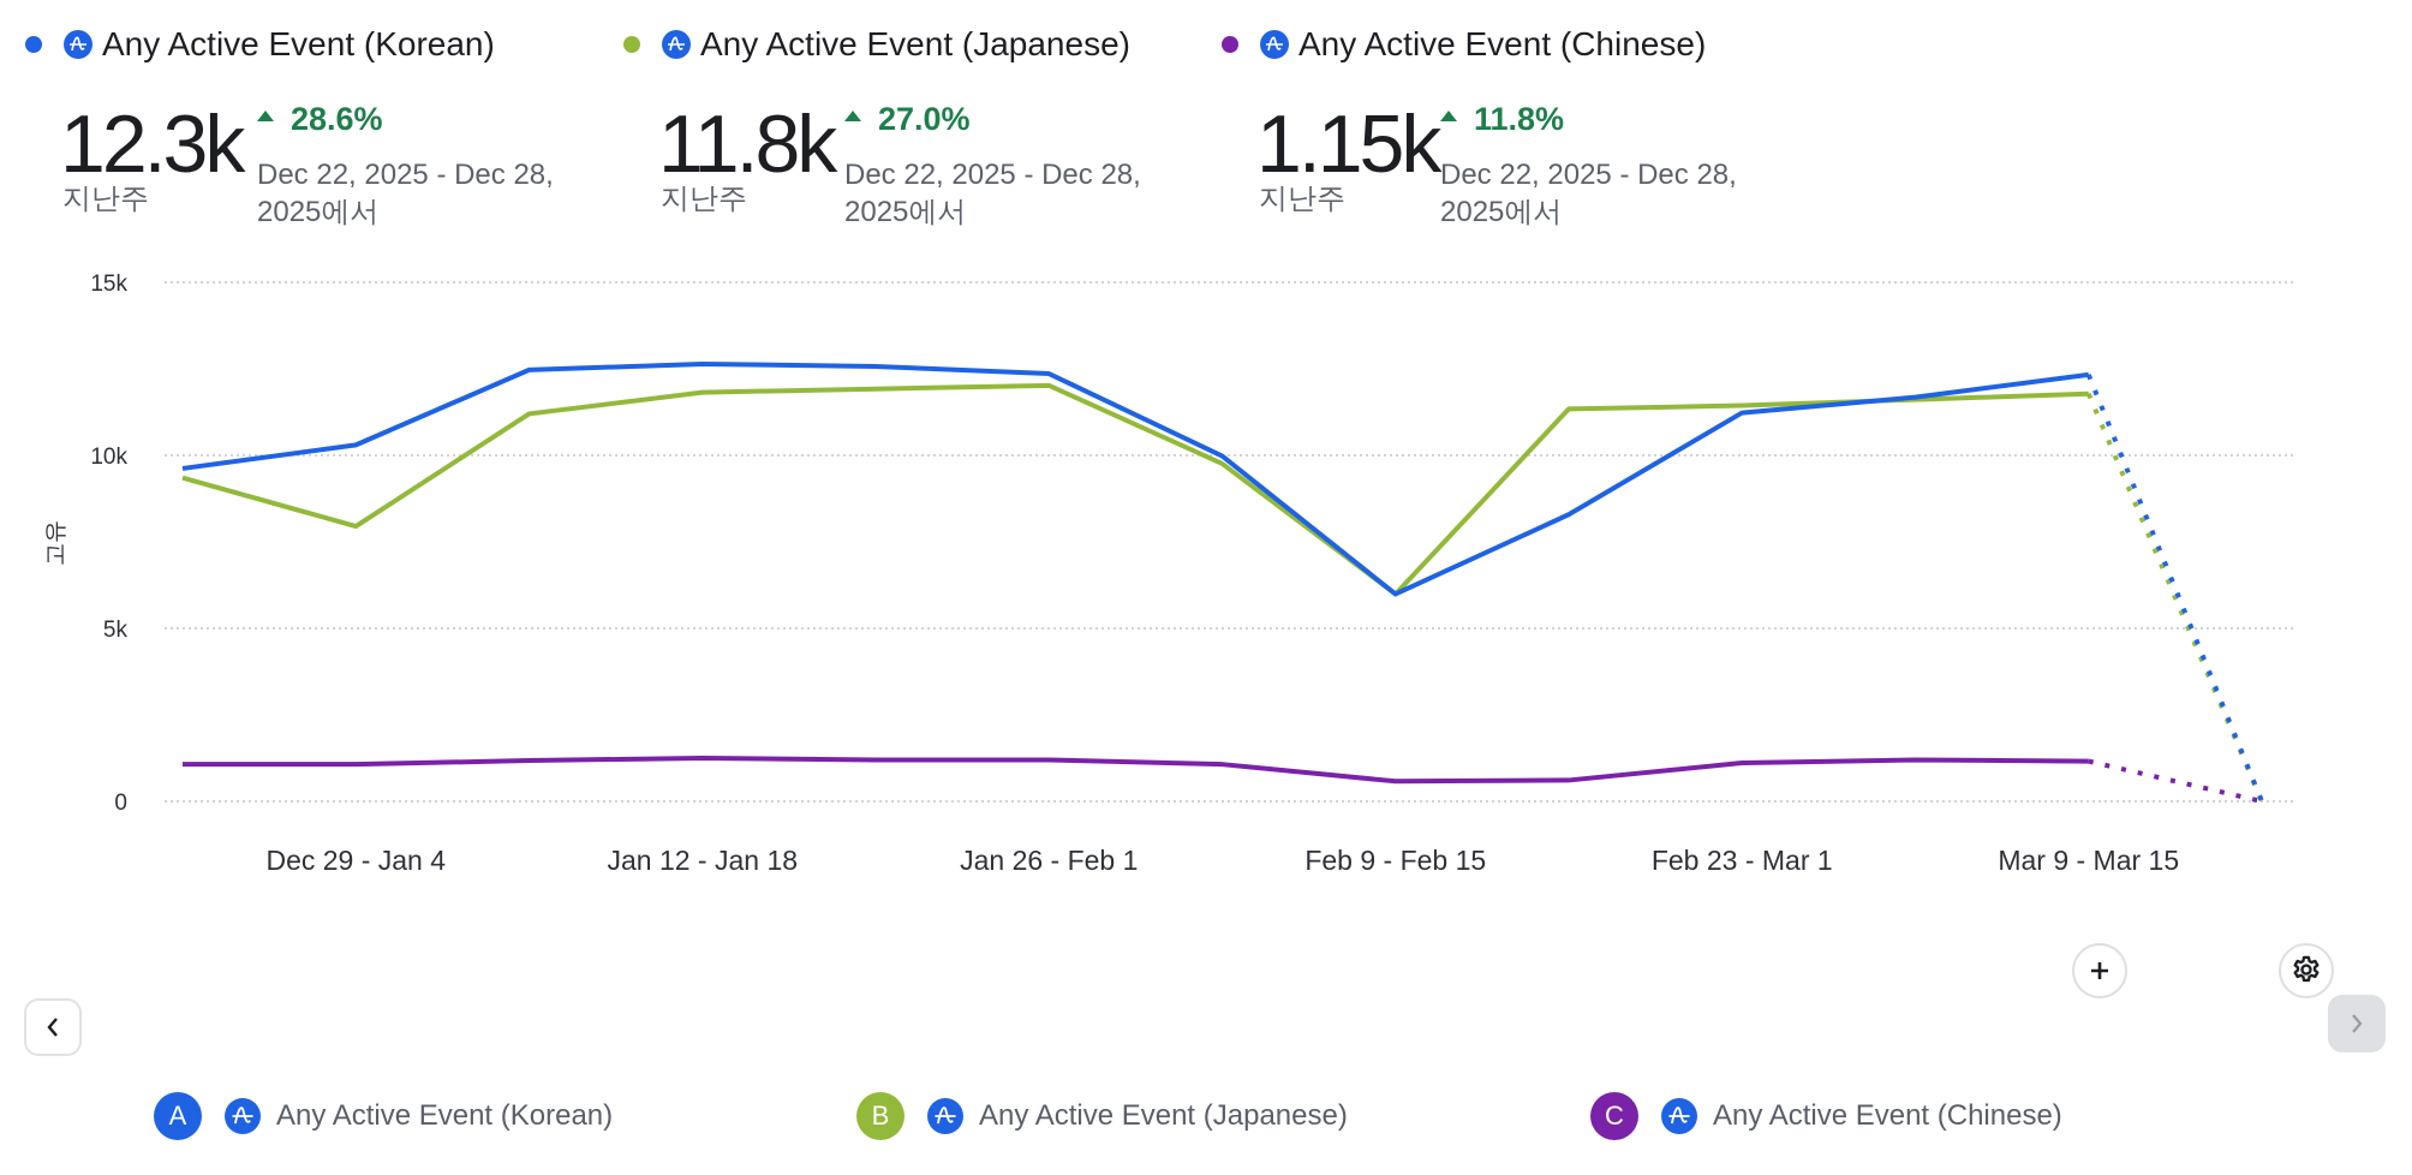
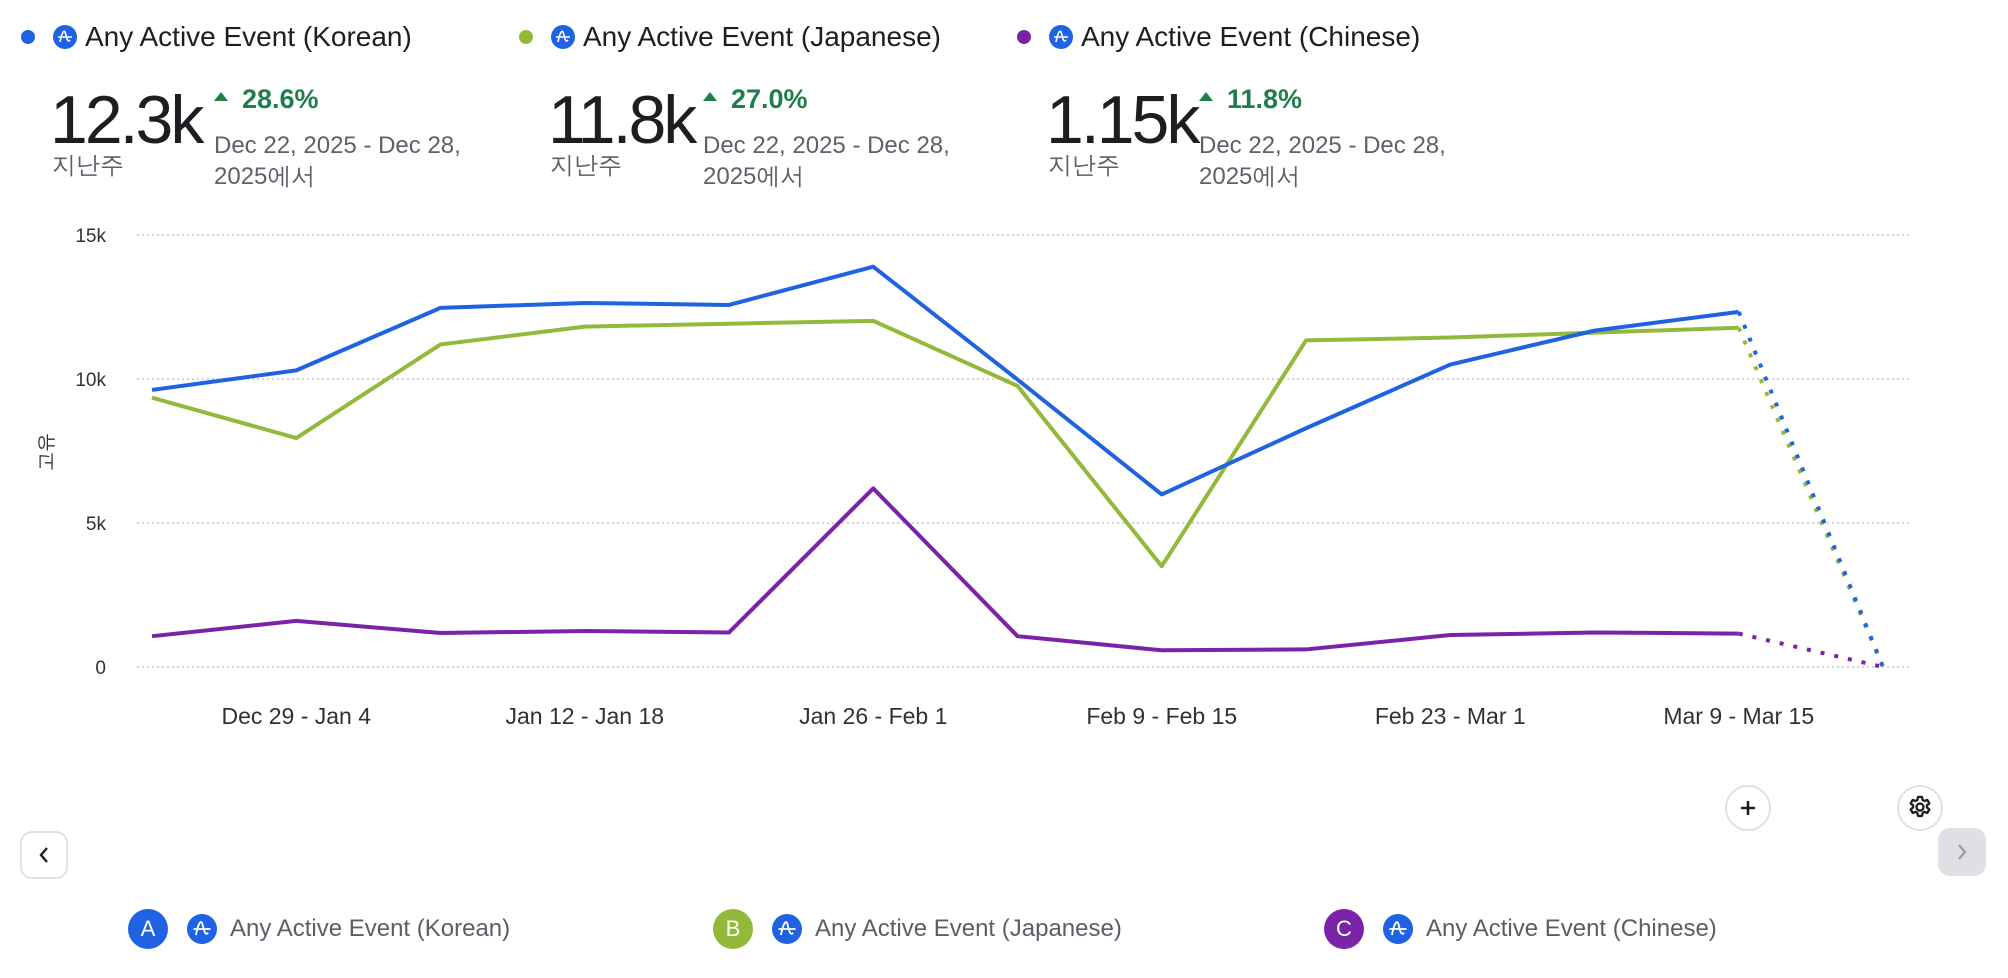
Any Active Event (Chinese)/Dec 29 - Jan 4: 1.1k -> 1.6k
Any Active Event (Korean)/Jan 26 - Feb 1: 12.4k -> 13.9k
Any Active Event (Chinese)/Jan 26 - Feb 1: 1.2k -> 6.2k
Any Active Event (Japanese)/Feb 9 - Feb 15: 6.0k -> 3.5k
Any Active Event (Korean)/Feb 23 - Mar 1: 11.2k -> 10.5k
